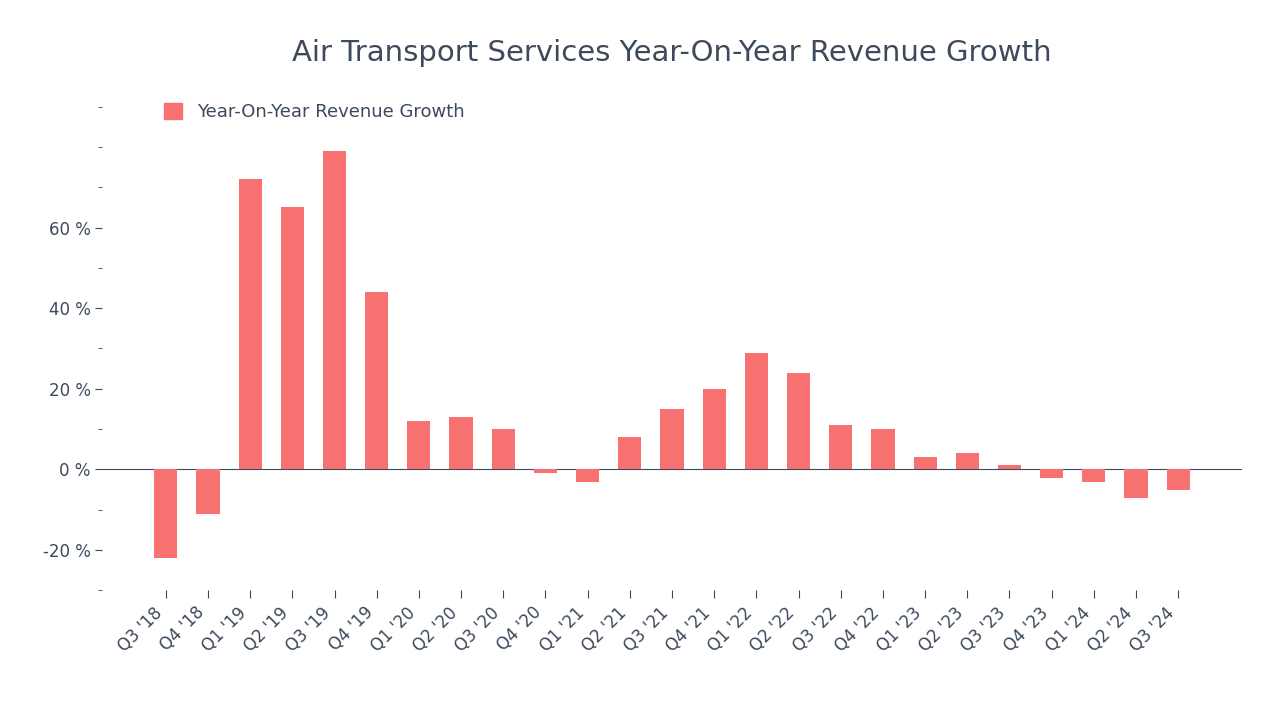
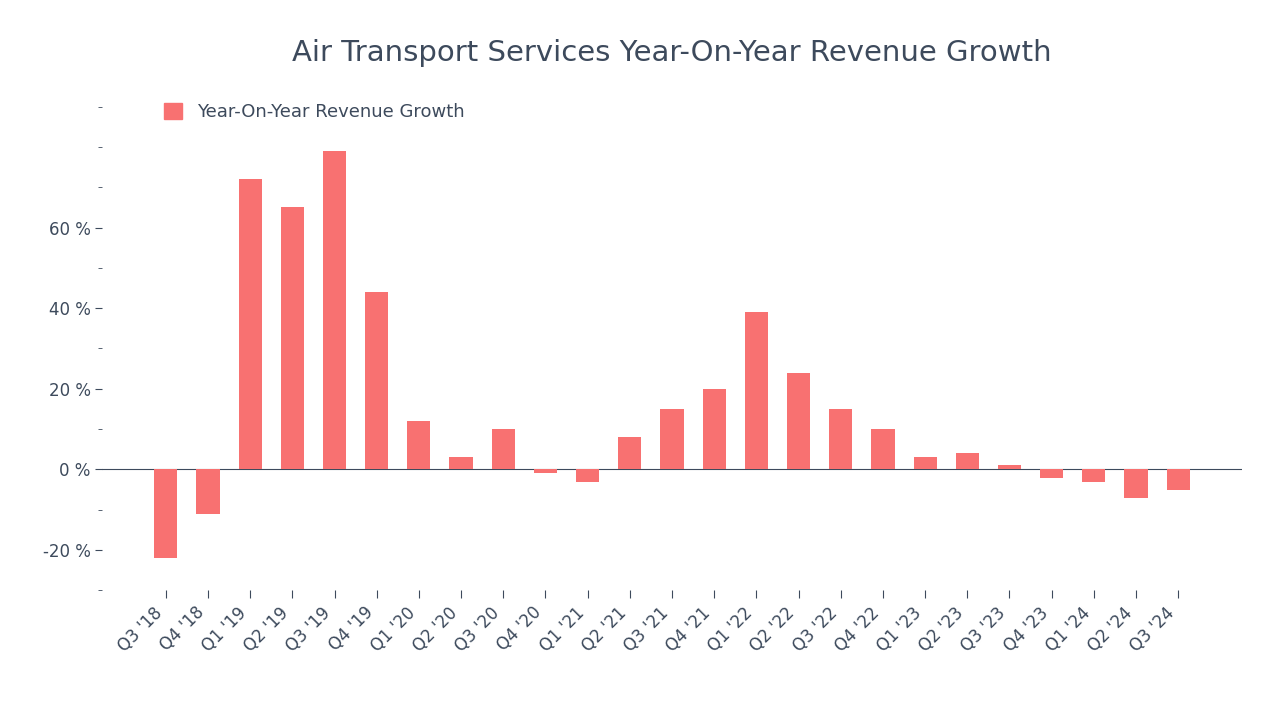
Q2 '20: 13 % -> 3 %
Q1 '22: 29 % -> 39 %
Q3 '22: 11 % -> 15 %
